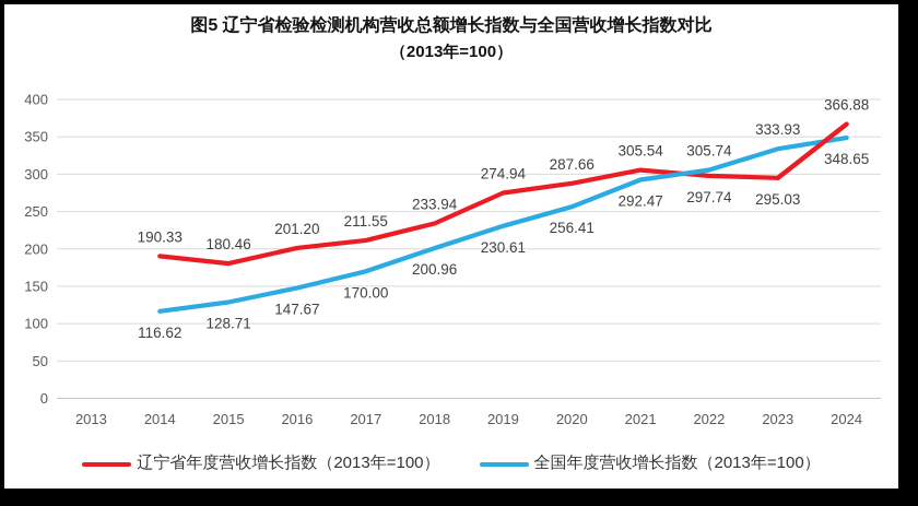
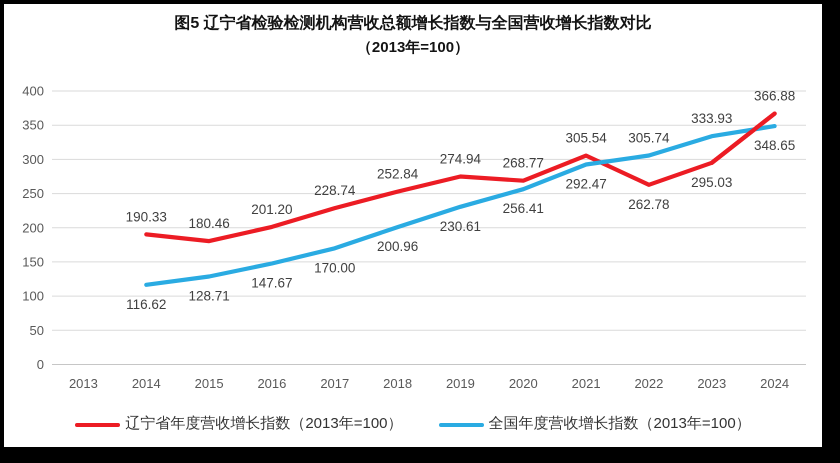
辽宁省年度营收增长指数（2013年=100）/2017: 211.55 -> 228.74
辽宁省年度营收增长指数（2013年=100）/2018: 233.94 -> 252.84
辽宁省年度营收增长指数（2013年=100）/2020: 287.66 -> 268.77
辽宁省年度营收增长指数（2013年=100）/2022: 297.74 -> 262.78
